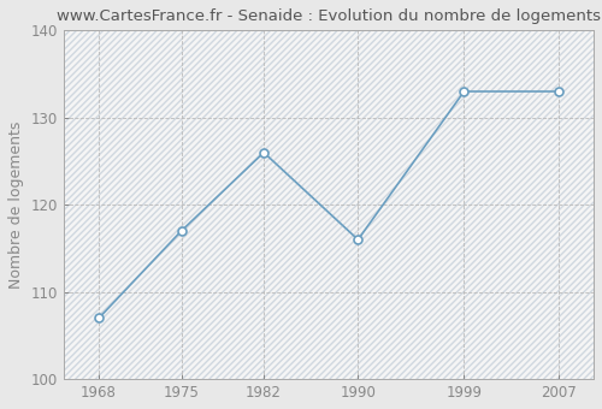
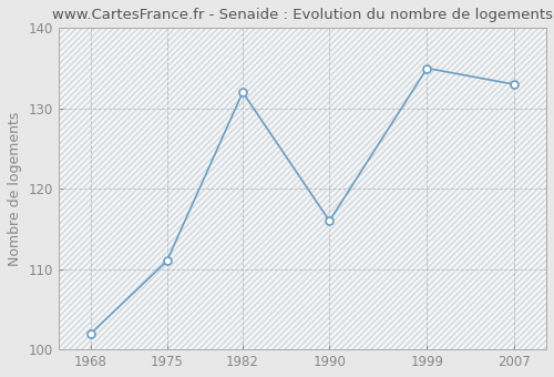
1968: 107 -> 102
1975: 117 -> 111
1982: 126 -> 132
1999: 133 -> 135
